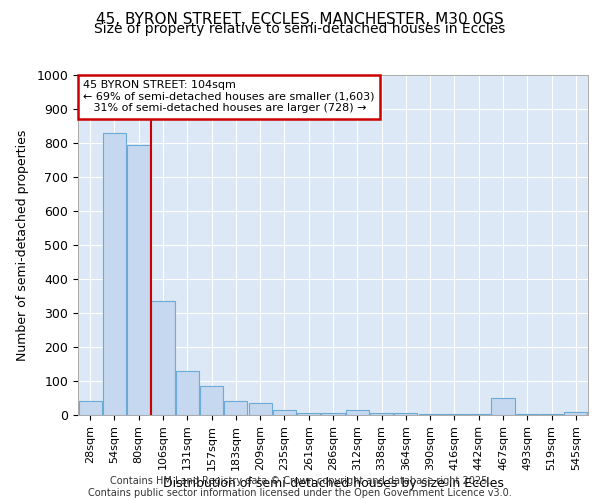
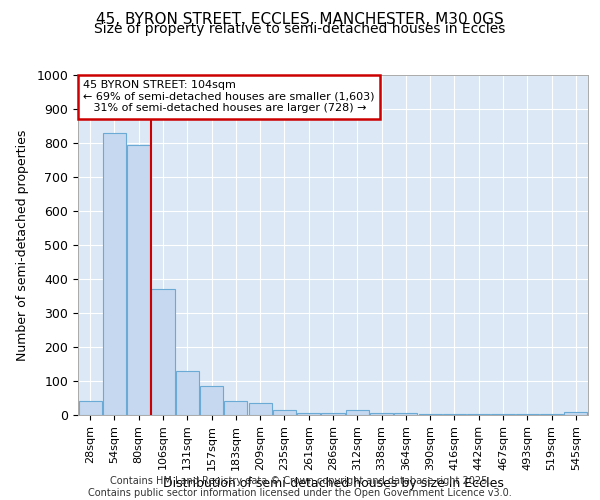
106sqm: 335 -> 370
467sqm: 50 -> 3
